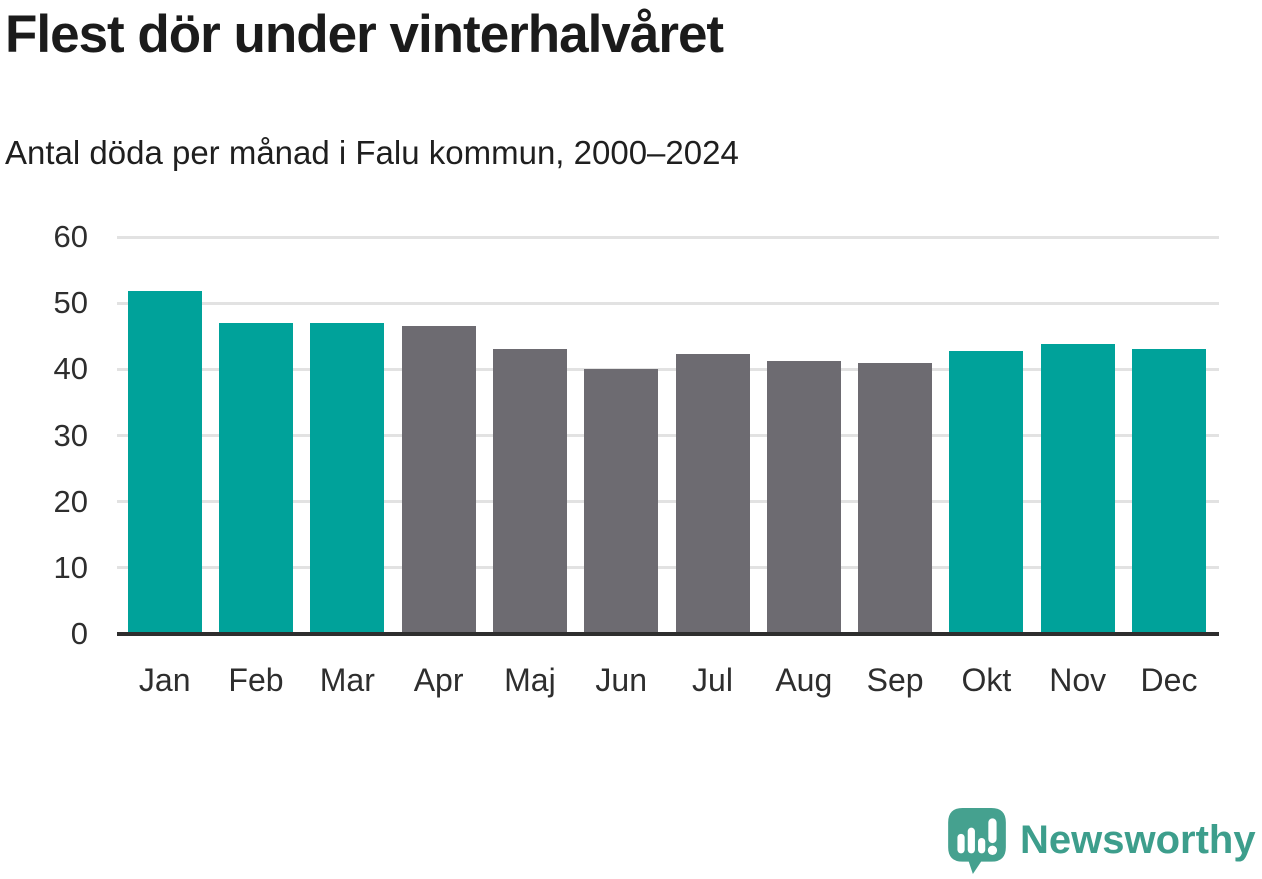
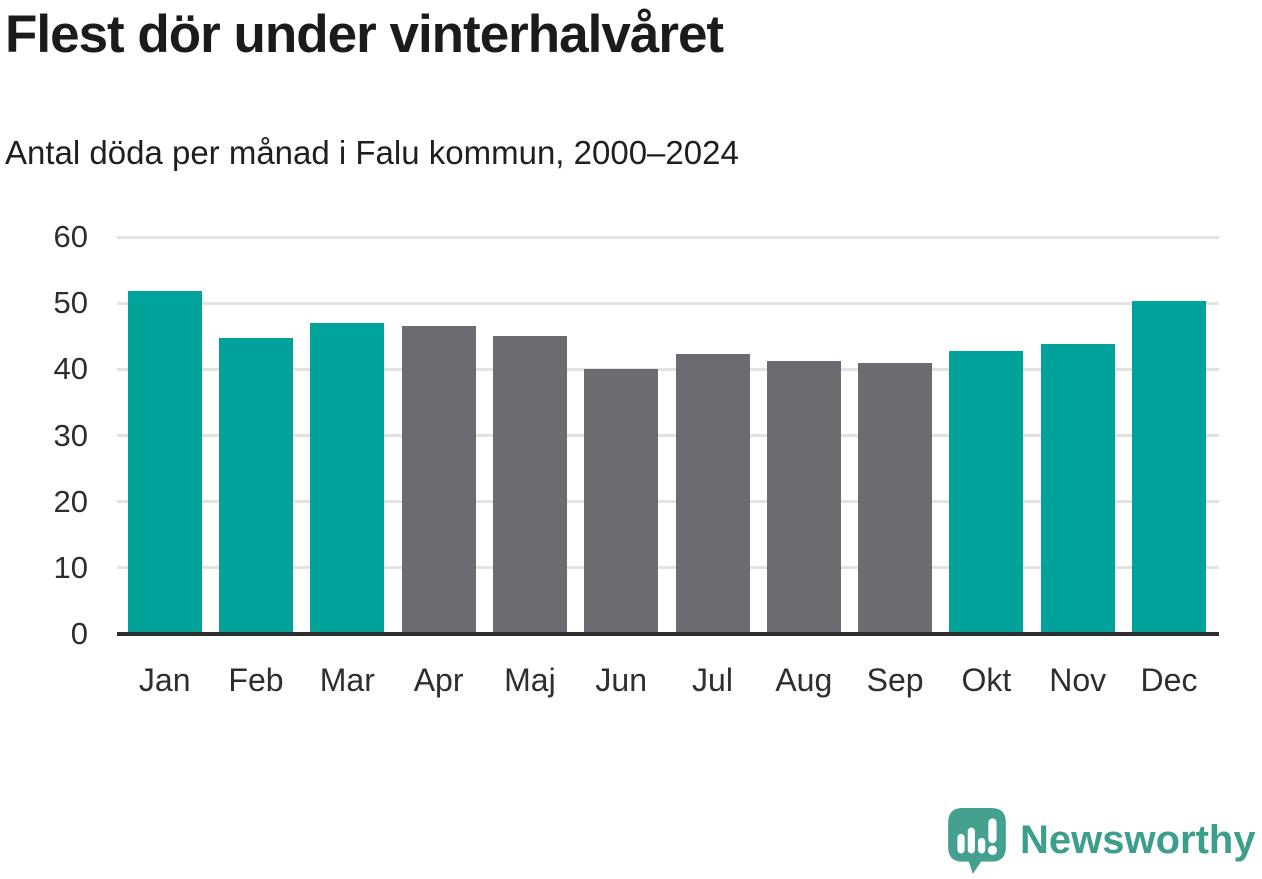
Feb: 47 -> 45
Maj: 43 -> 45
Dec: 43 -> 50
